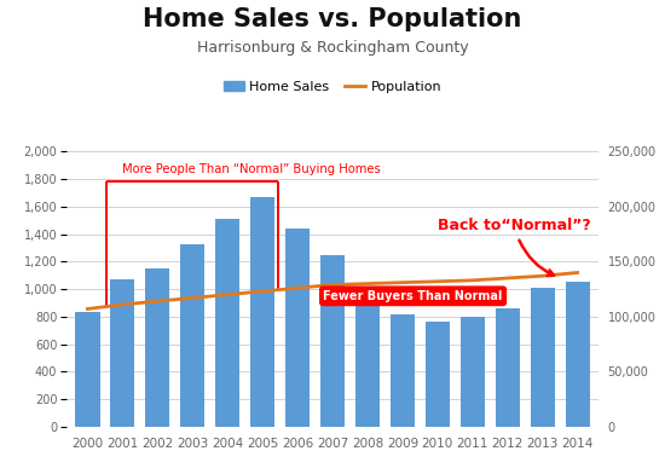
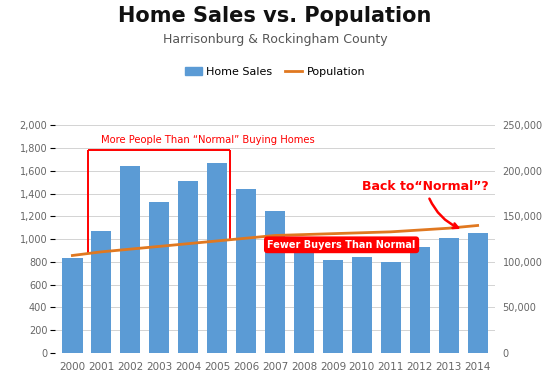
Home Sales/2002: 1,150 -> 1,640
Home Sales/2010: 760 -> 840
Home Sales/2012: 860 -> 930
